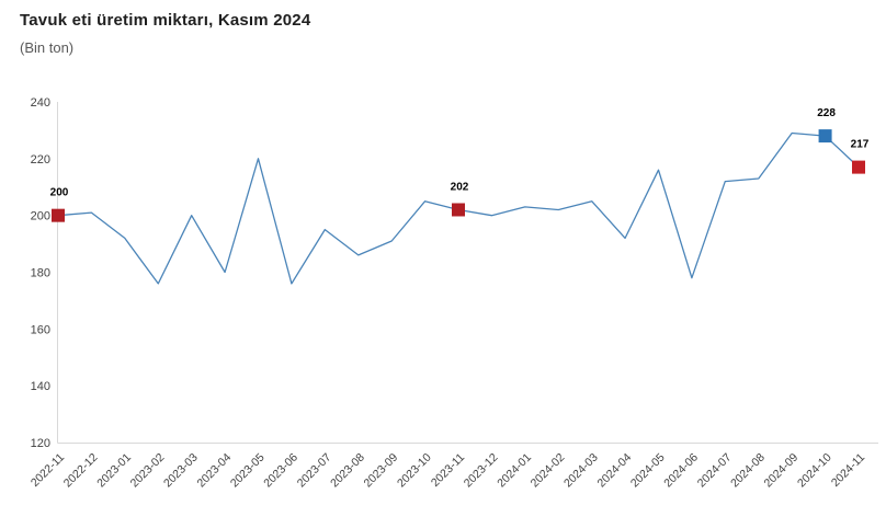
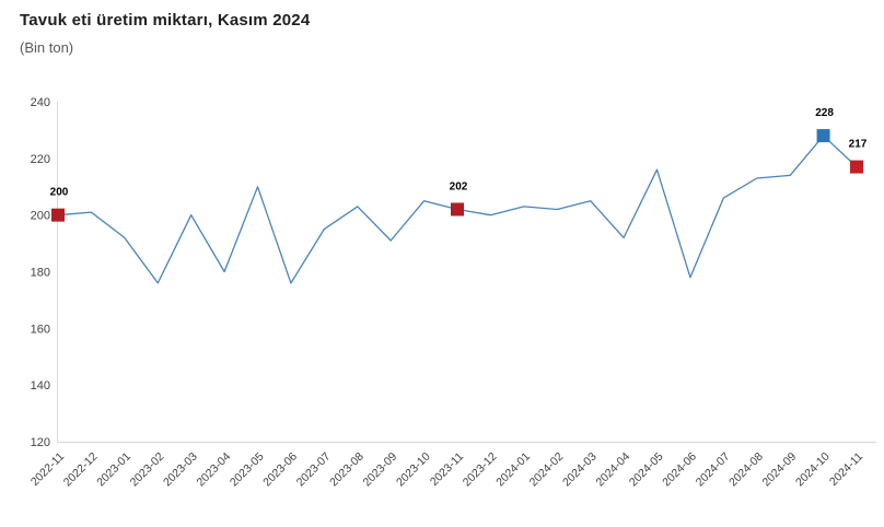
2023-05: 220 -> 210
2023-08: 186 -> 203
2024-07: 212 -> 206
2024-09: 229 -> 214
